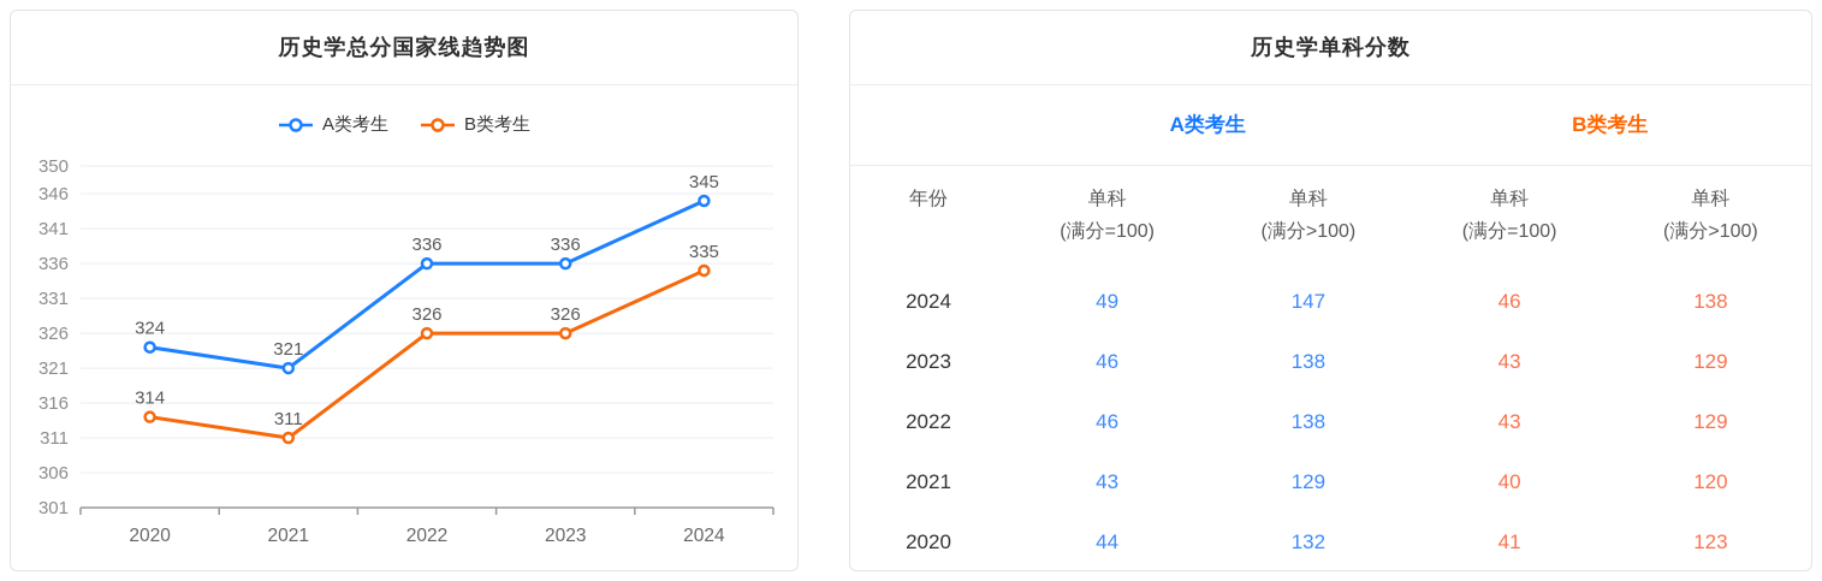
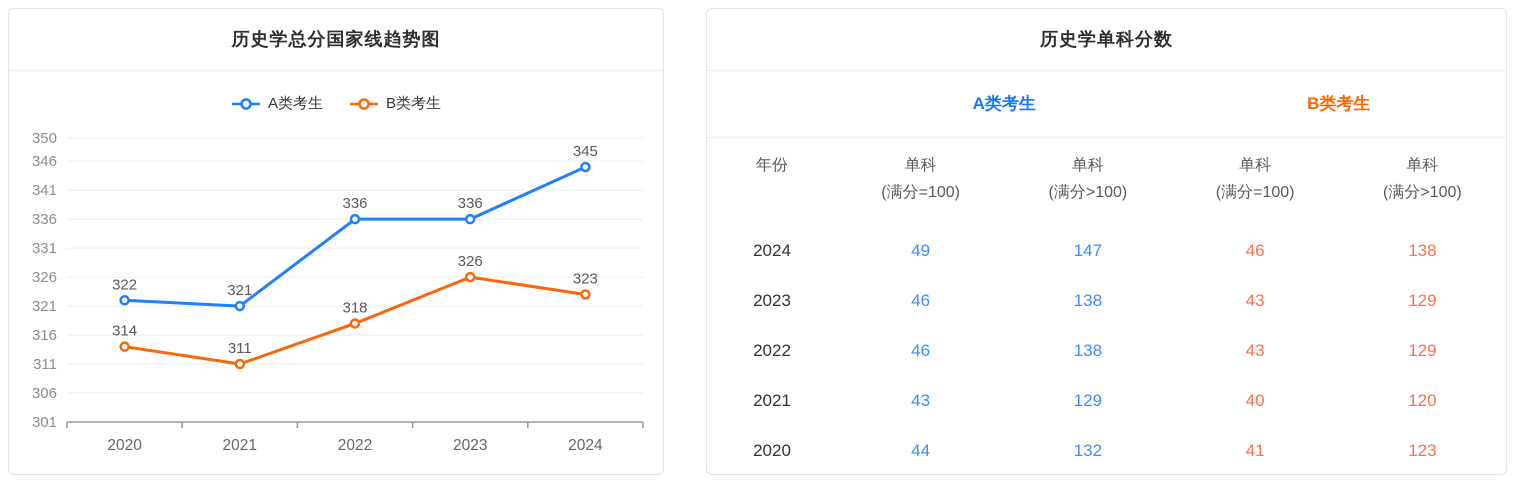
历史学总分国家线趋势图/A类考生/2020: 324 -> 322
历史学总分国家线趋势图/B类考生/2022: 326 -> 318
历史学总分国家线趋势图/B类考生/2024: 335 -> 323
